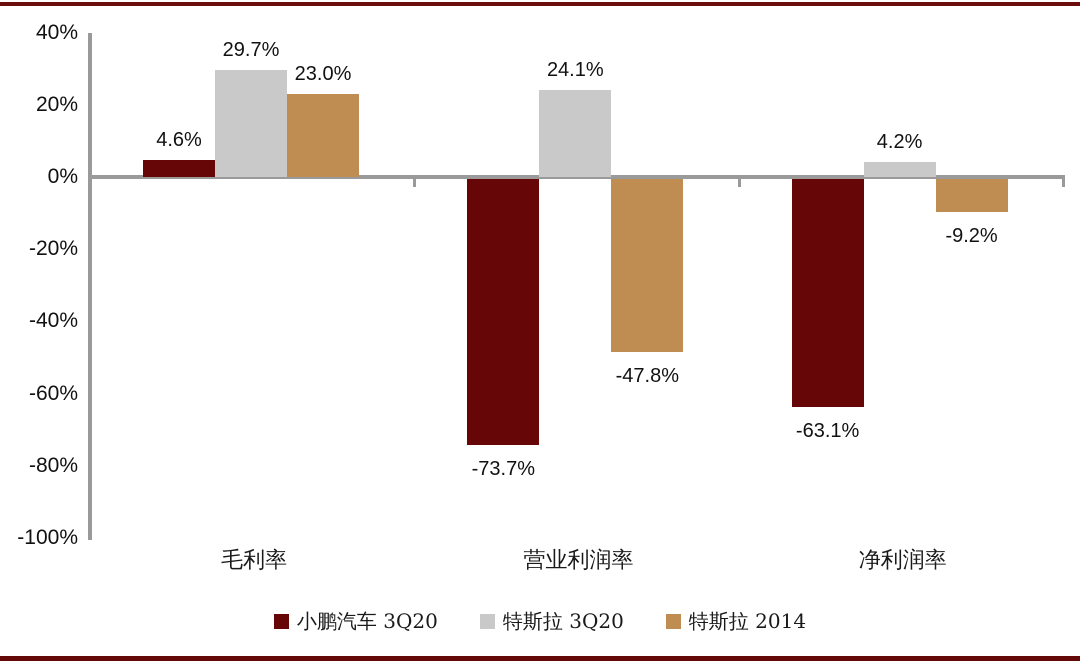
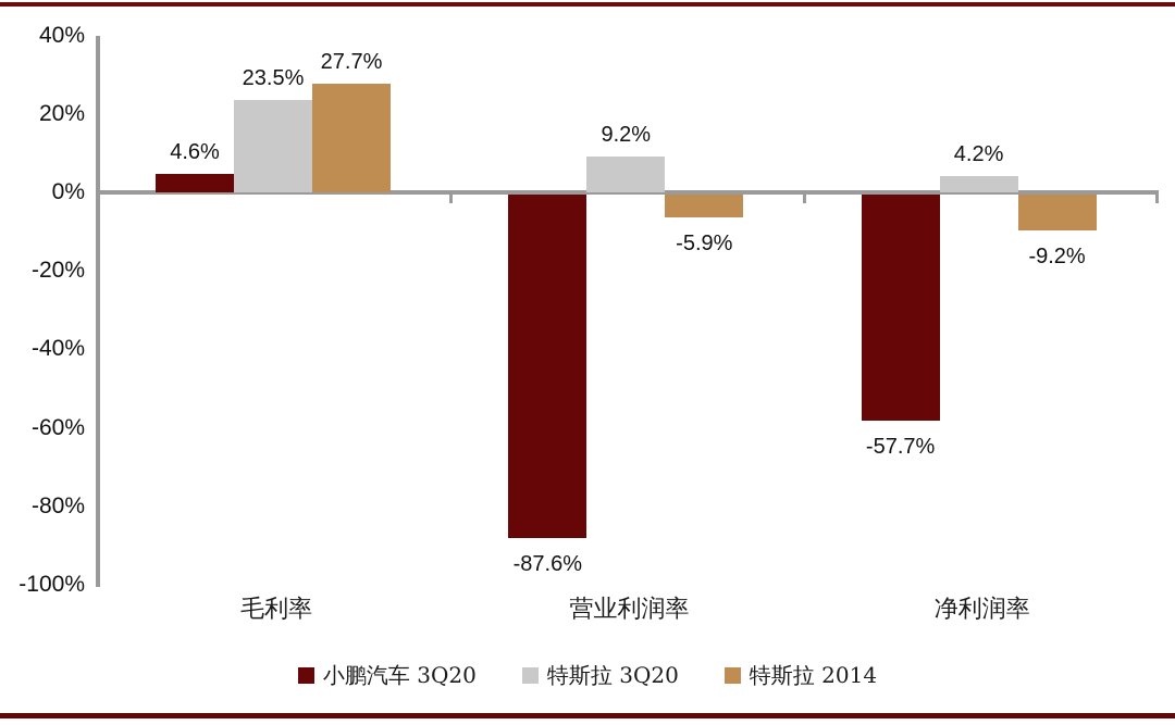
特斯拉 3Q20/毛利率: 29.7% -> 23.5%
特斯拉 2014/毛利率: 23.0% -> 27.7%
小鹏汽车 3Q20/营业利润率: -73.7% -> -87.6%
特斯拉 3Q20/营业利润率: 24.1% -> 9.2%
特斯拉 2014/营业利润率: -47.8% -> -5.9%
小鹏汽车 3Q20/净利润率: -63.1% -> -57.7%
